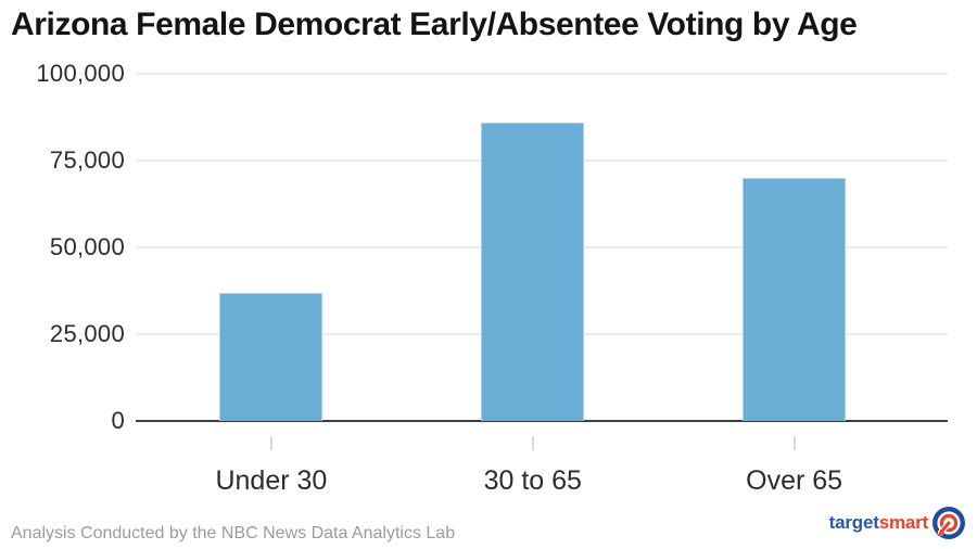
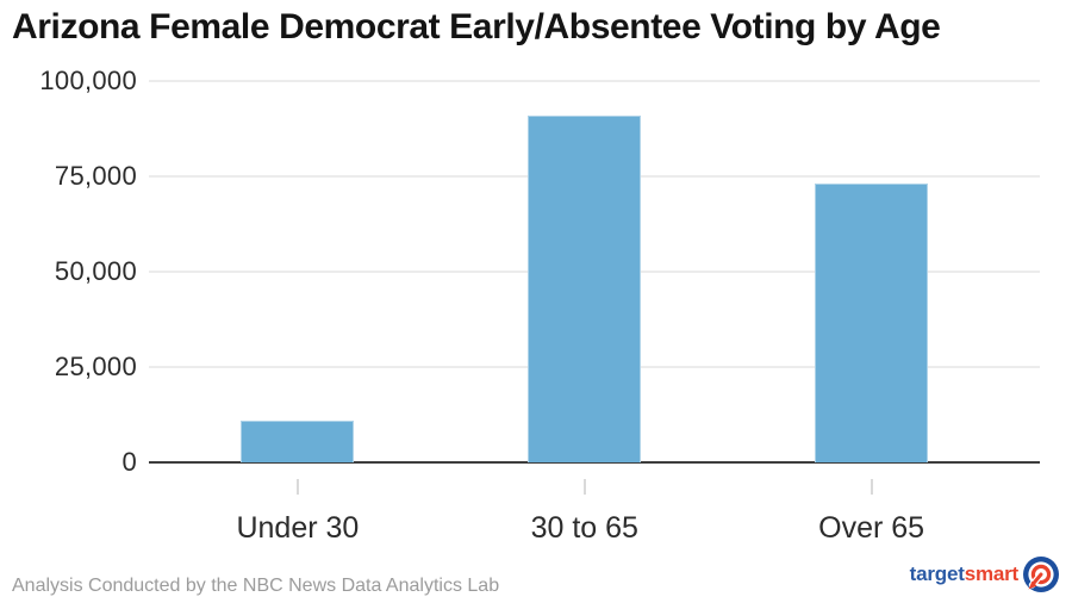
Under 30: 37000 -> 11000
30 to 65: 86000 -> 91000
Over 65: 70000 -> 73000
